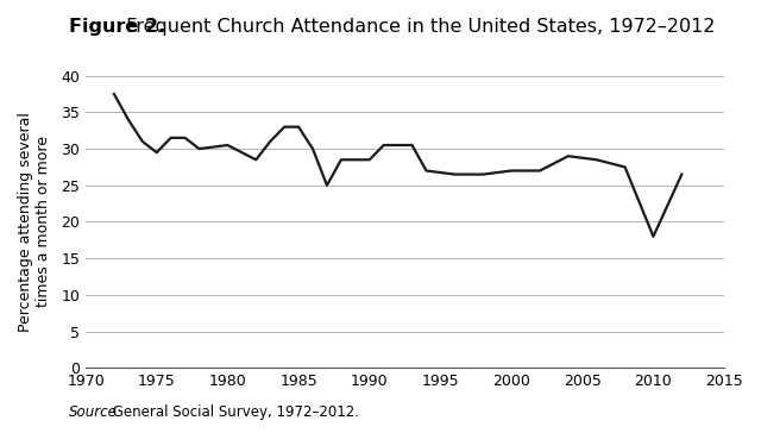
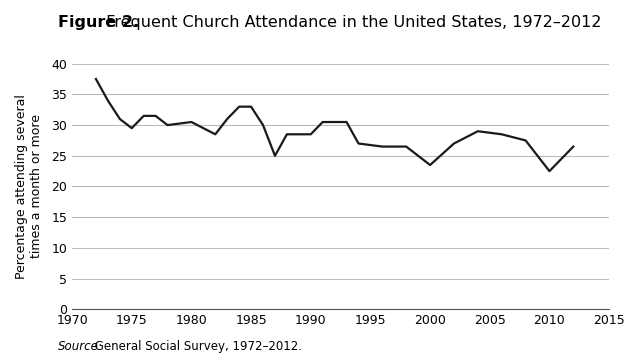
2000: 27.0 -> 23.5
2010: 18.0 -> 22.5
